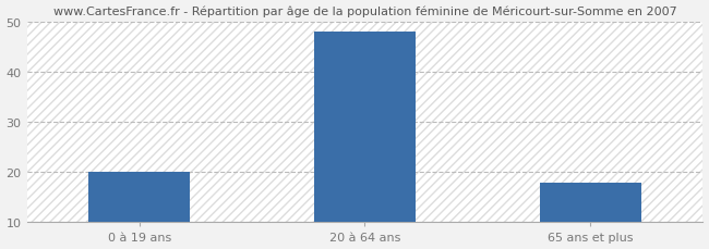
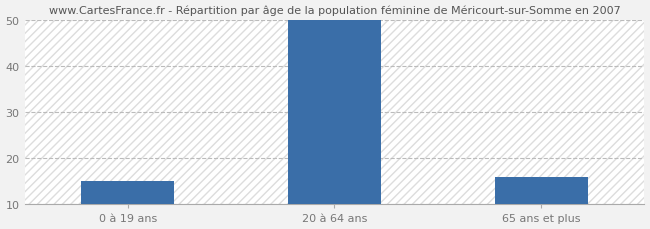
0 à 19 ans: 20 -> 15
20 à 64 ans: 48 -> 50
65 ans et plus: 18 -> 16
